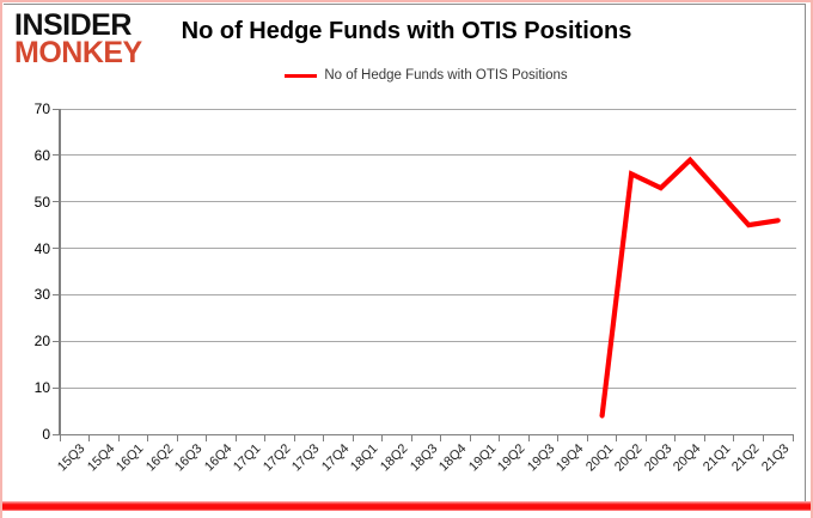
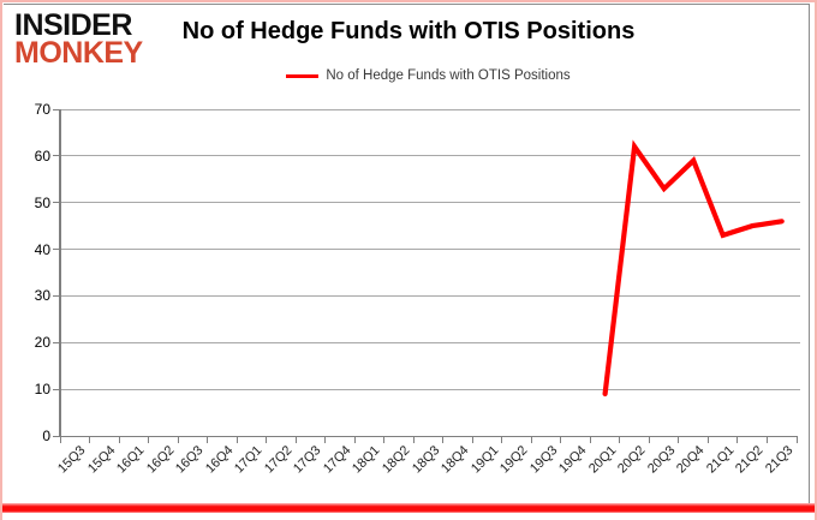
20Q1: 4 -> 9
20Q2: 56 -> 62
21Q1: 52 -> 43
